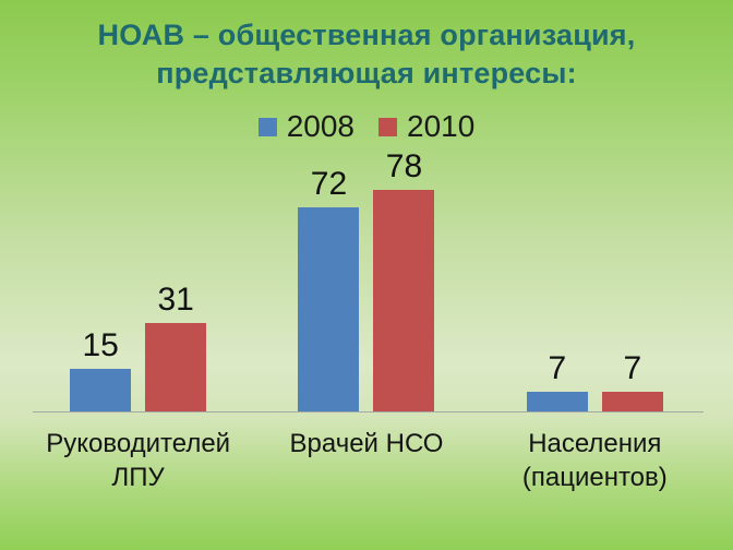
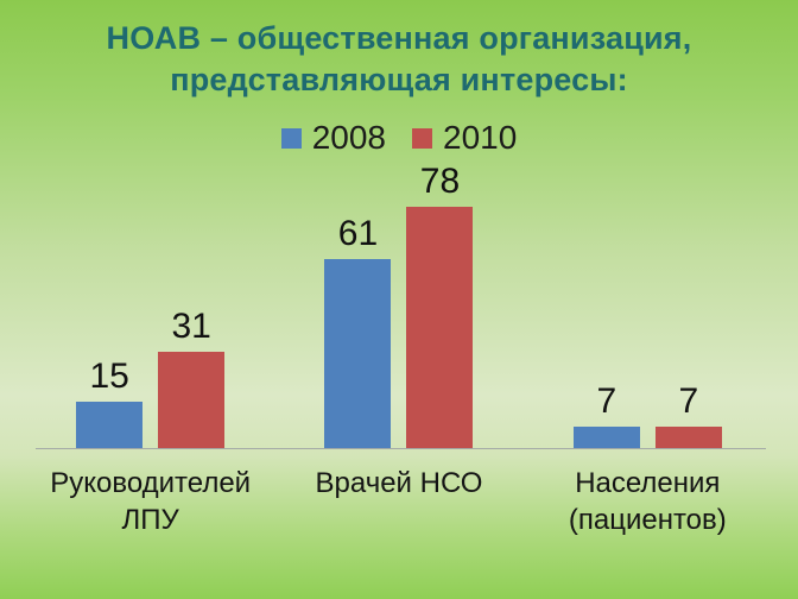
2008/Врачей НСО: 72 -> 61
